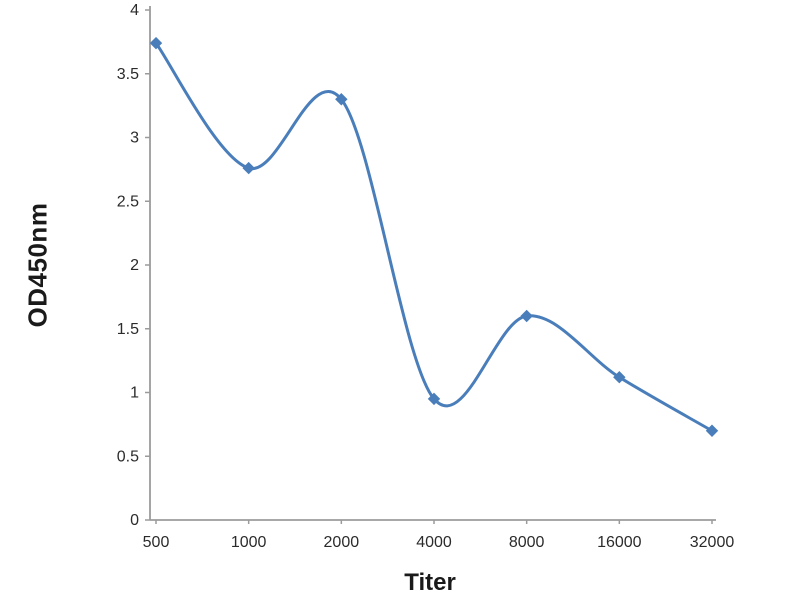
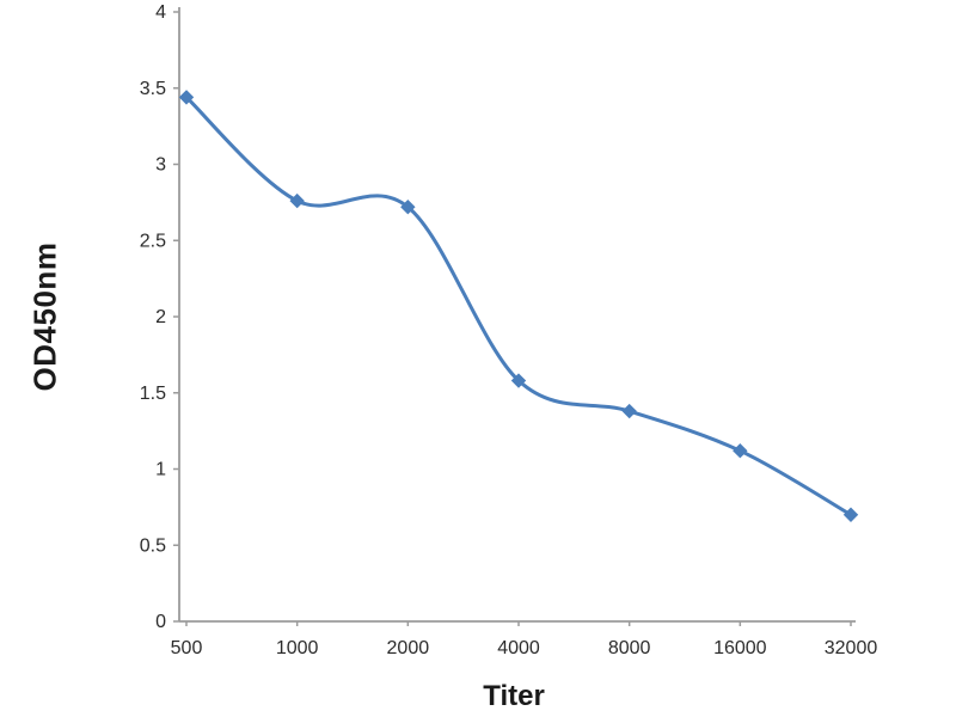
500: 3.74 -> 3.44
2000: 3.30 -> 2.72
4000: 0.95 -> 1.58
8000: 1.60 -> 1.38
